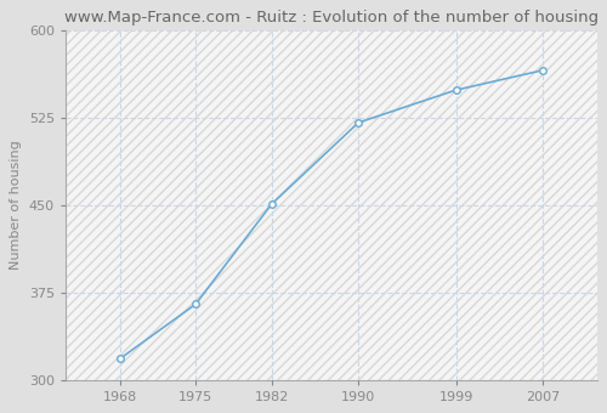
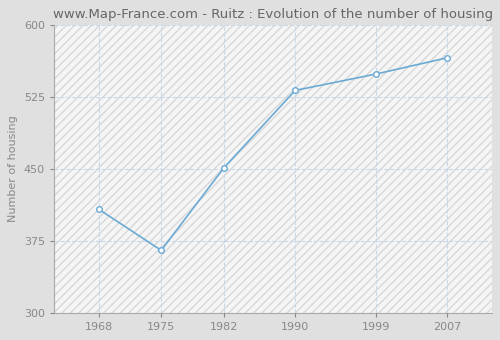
1968: 318 -> 408
1990: 521 -> 532
